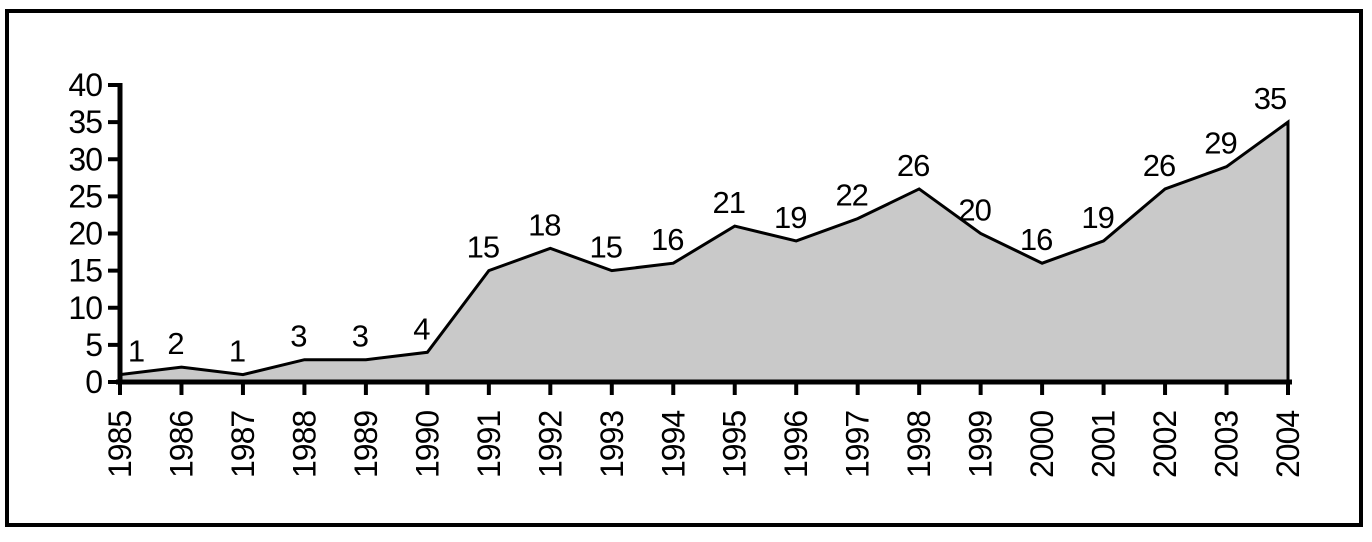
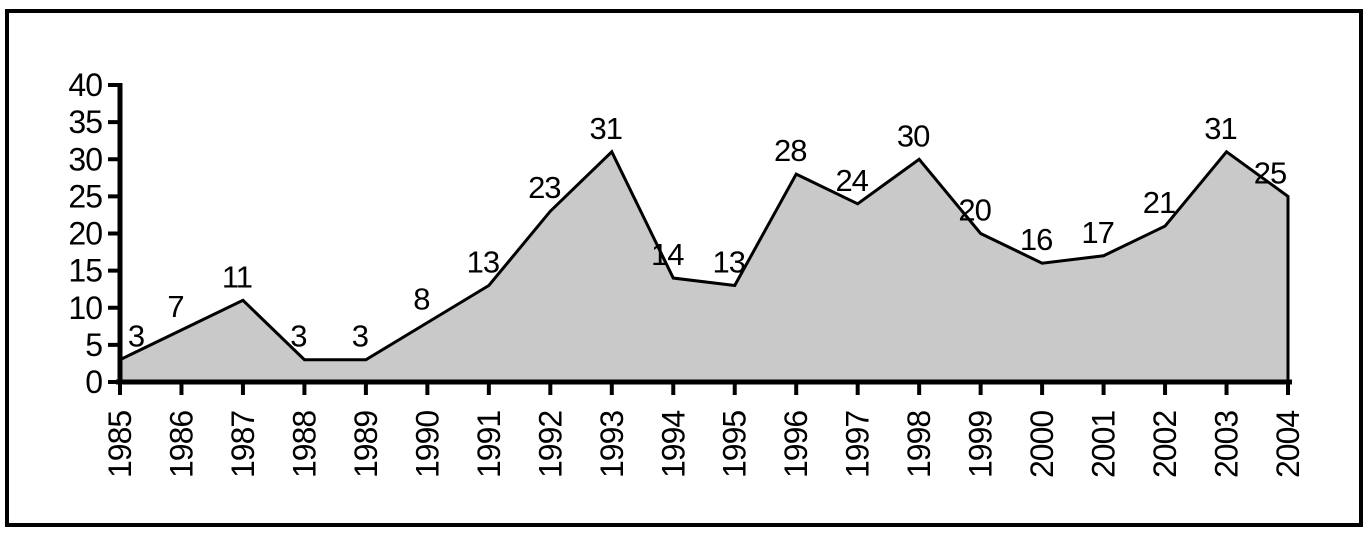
1985: 1 -> 3
1986: 2 -> 7
1987: 1 -> 11
1990: 4 -> 8
1991: 15 -> 13
1992: 18 -> 23
1993: 15 -> 31
1994: 16 -> 14
1995: 21 -> 13
1996: 19 -> 28
1997: 22 -> 24
1998: 26 -> 30
2001: 19 -> 17
2002: 26 -> 21
2003: 29 -> 31
2004: 35 -> 25
